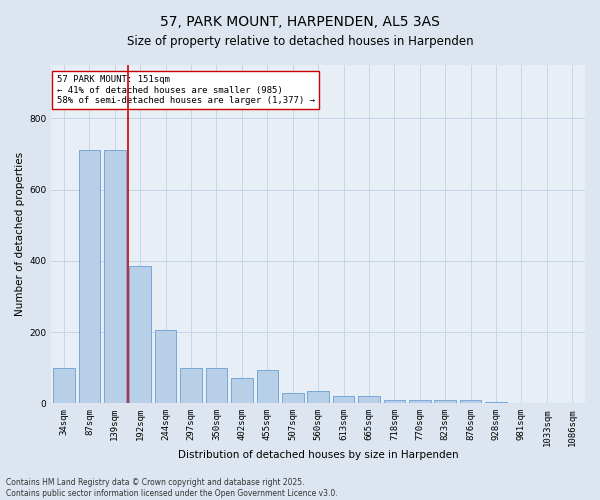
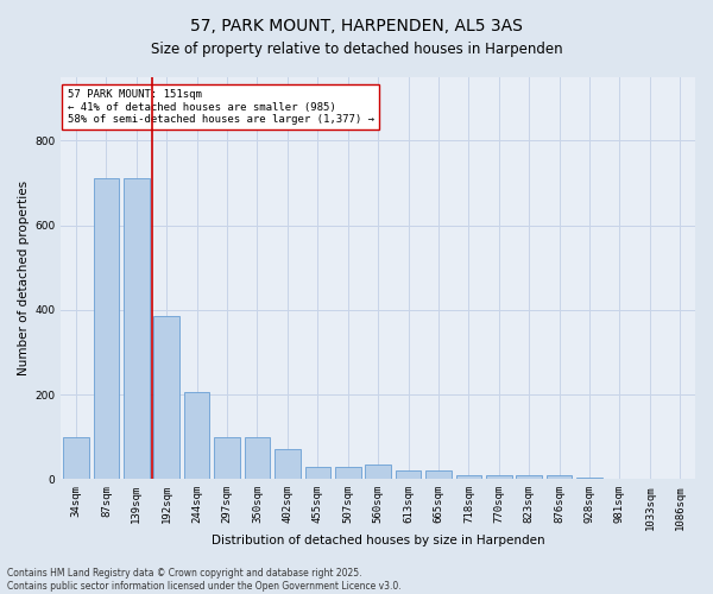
455sqm: 95 -> 30
